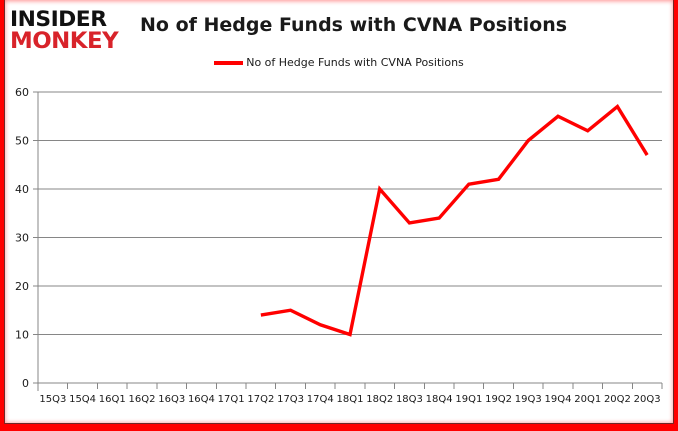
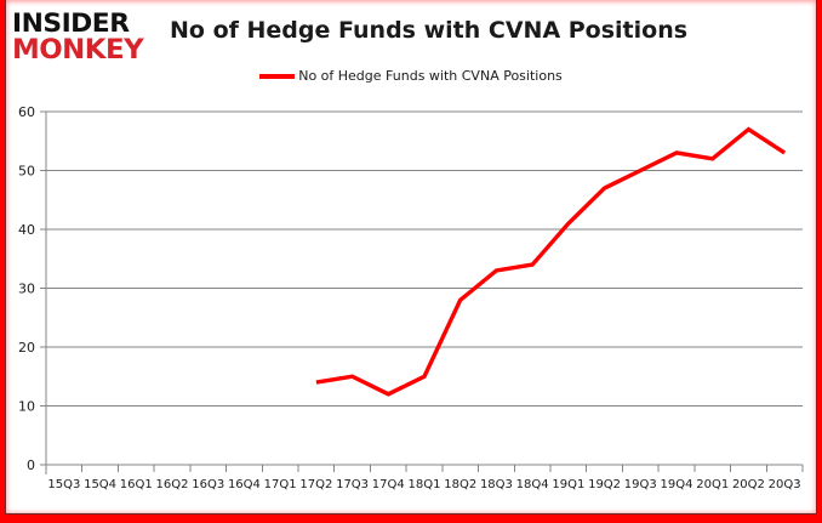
18Q1: 10 -> 15
18Q2: 40 -> 28
19Q2: 42 -> 47
19Q4: 55 -> 53
20Q3: 47 -> 53
